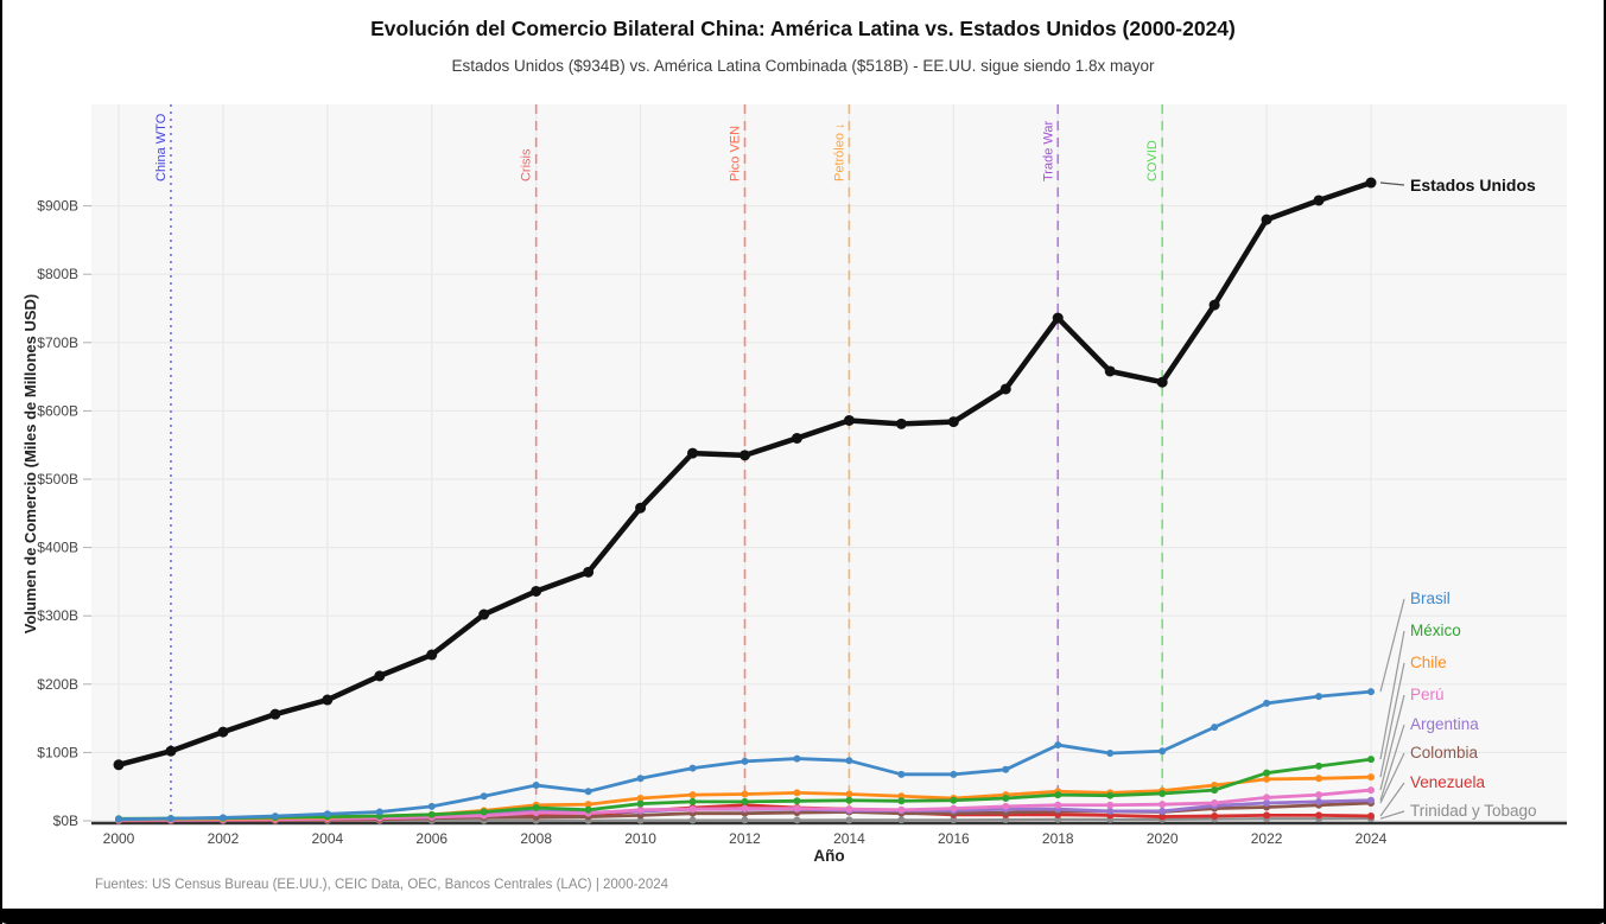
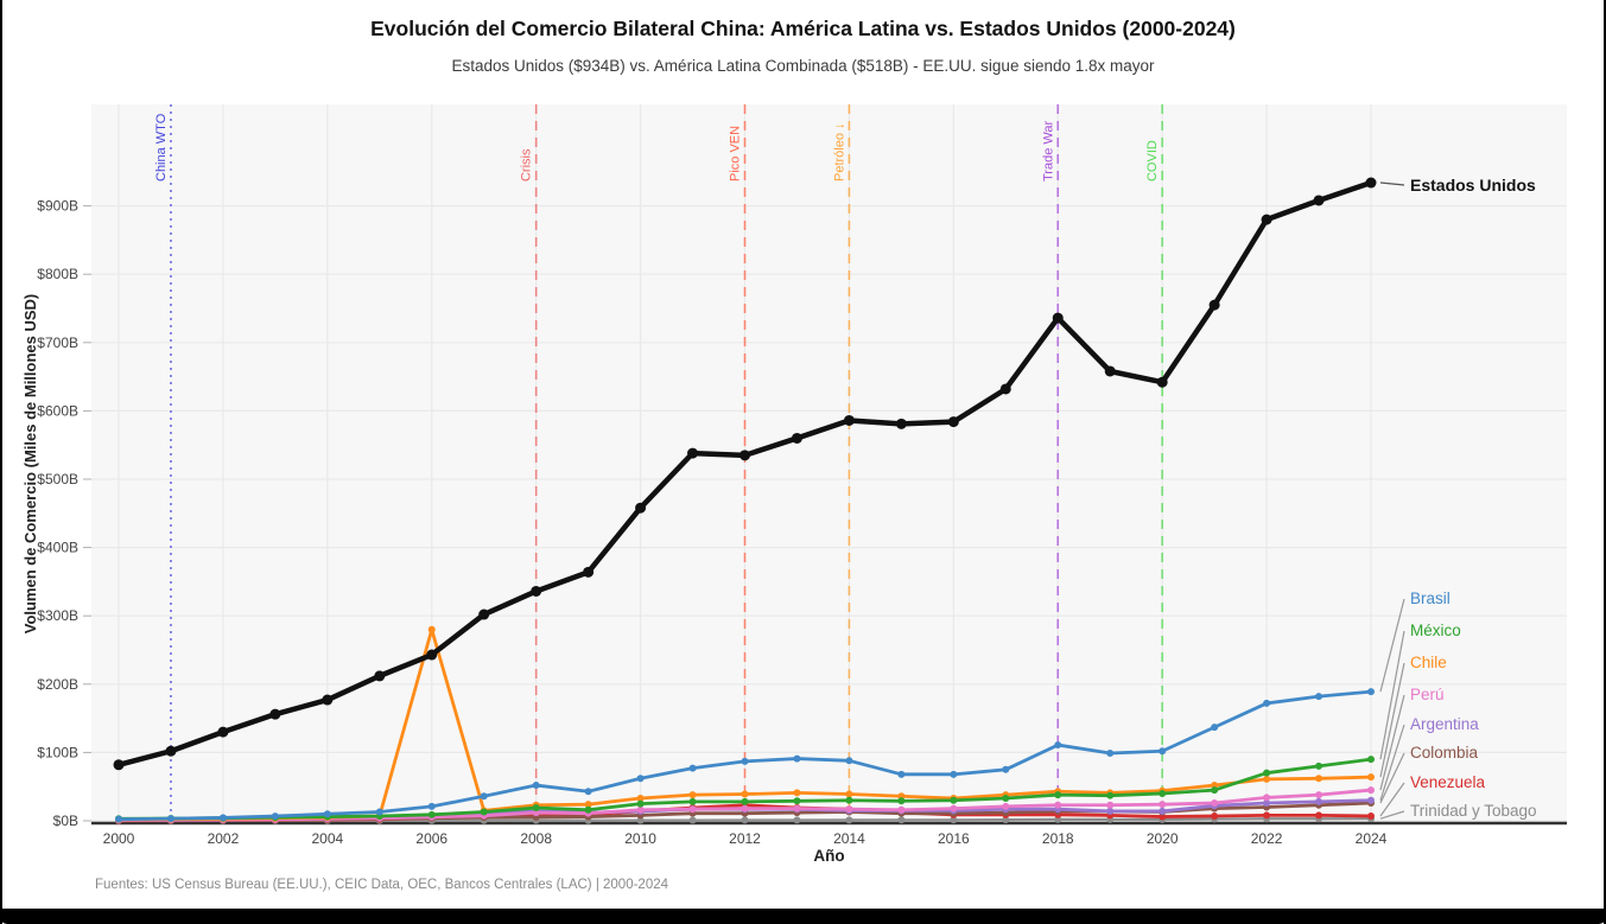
Chile/2006: $10B -> $280B
